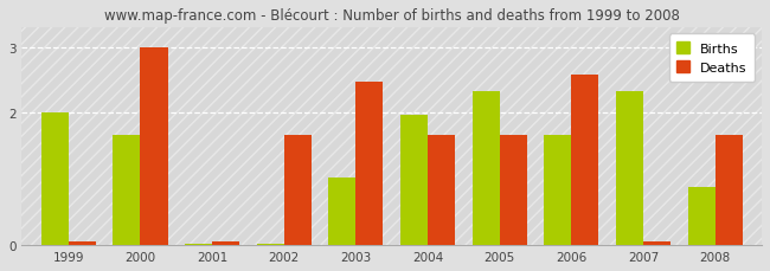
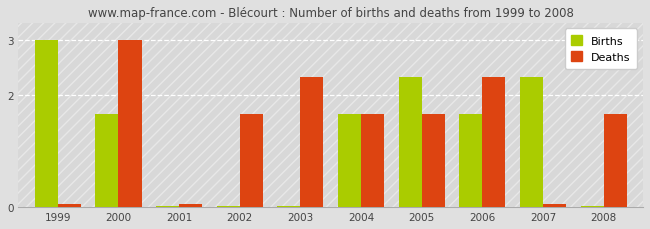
Births/1999: 2.00 -> 3.00
Births/2003: 1.02 -> 0.03
Deaths/2003: 2.48 -> 2.33
Births/2004: 1.98 -> 1.67
Deaths/2006: 2.58 -> 2.33
Births/2008: 0.88 -> 0.03
